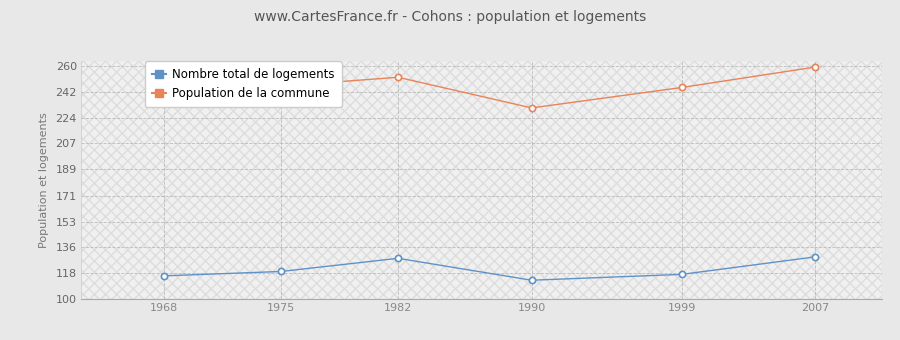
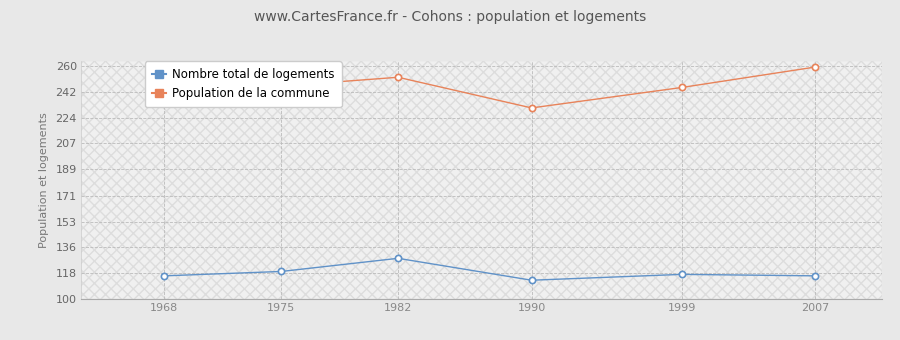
Nombre total de logements/2007: 129 -> 116
